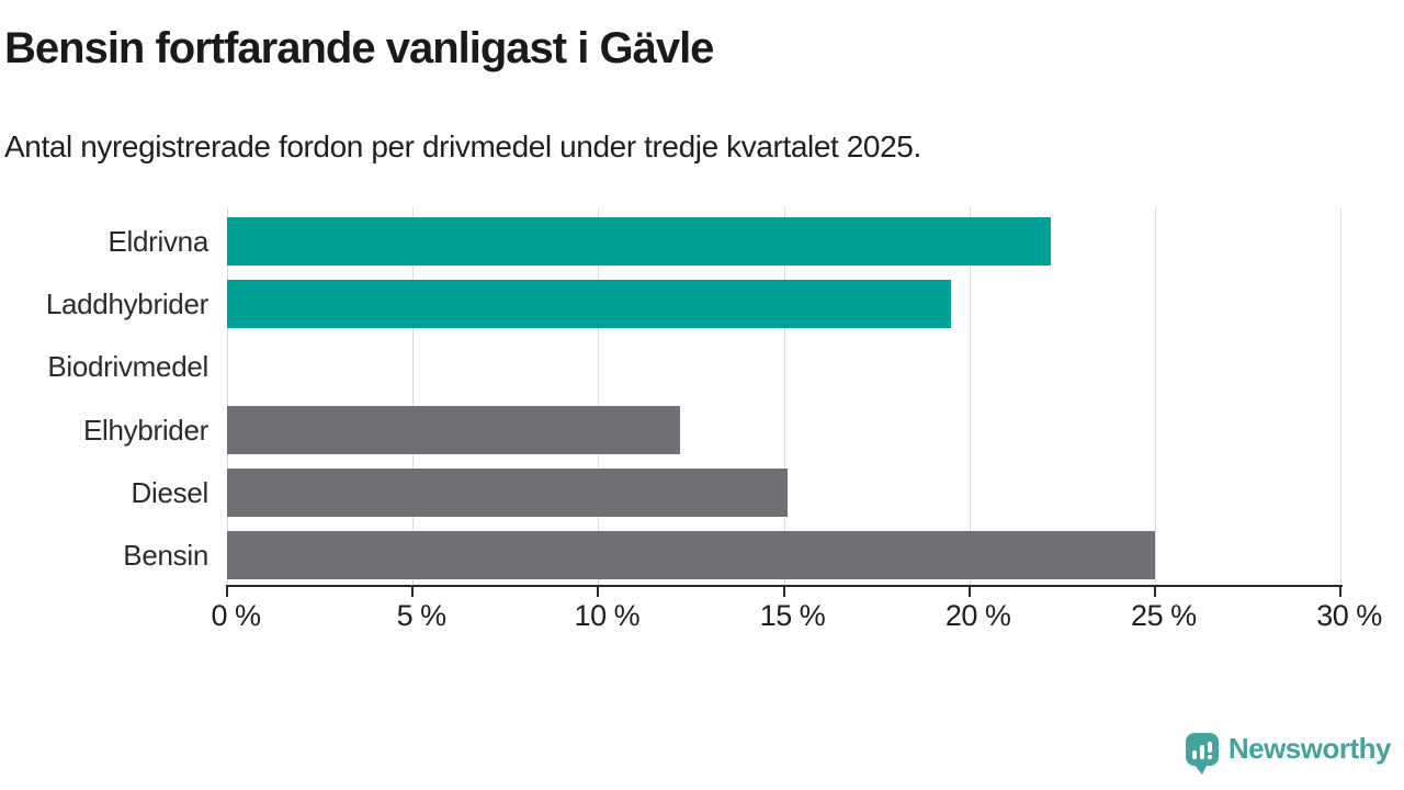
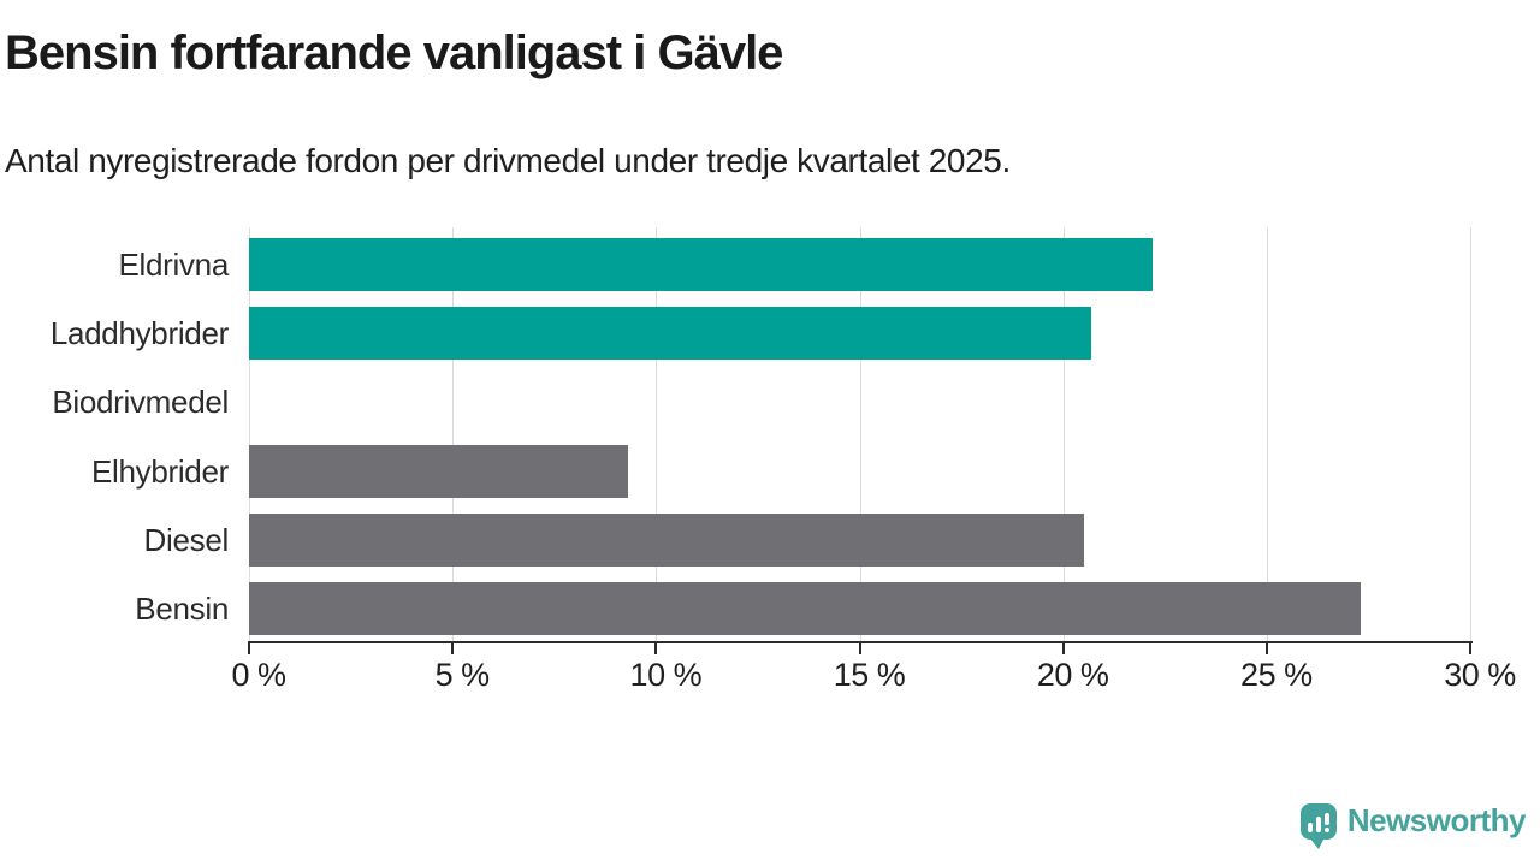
Laddhybrider: 19.5% -> 20.7%
Elhybrider: 12.2% -> 9.3%
Diesel: 15.1% -> 20.5%
Bensin: 25.0% -> 27.3%
